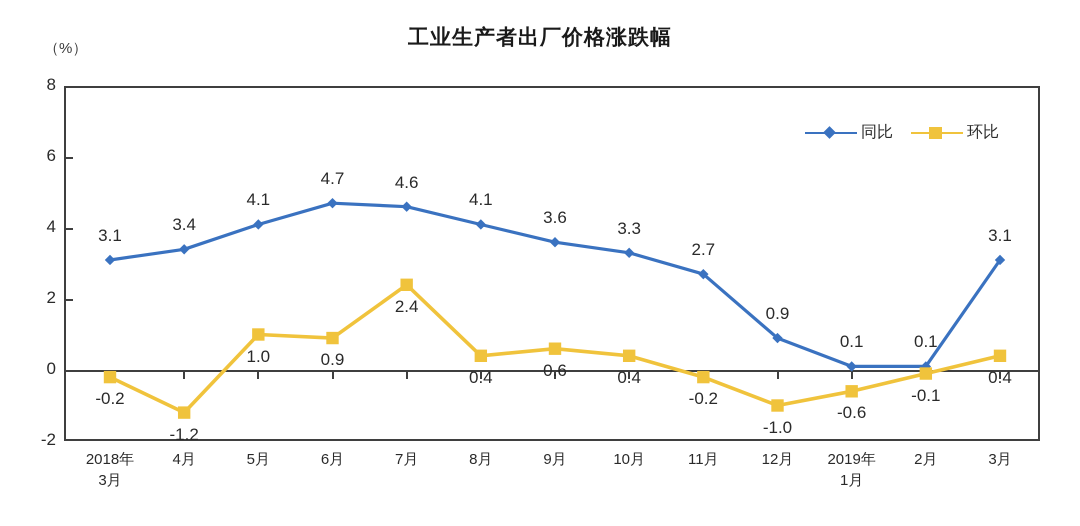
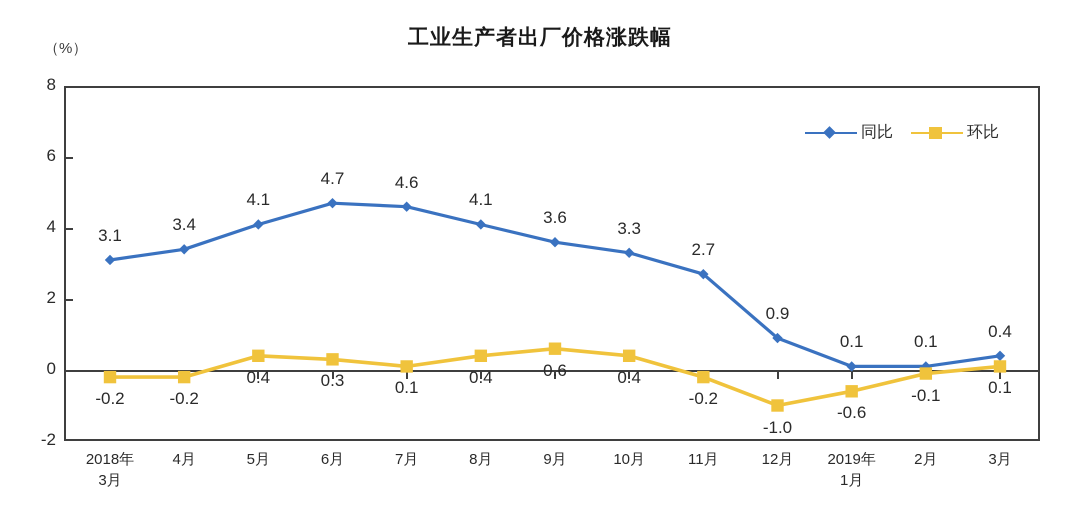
环比/4月: -1.2 -> -0.2
环比/5月: 1.0 -> 0.4
环比/6月: 0.9 -> 0.3
环比/7月: 2.4 -> 0.1
同比/3月: 3.1 -> 0.4
环比/3月: 0.4 -> 0.1
